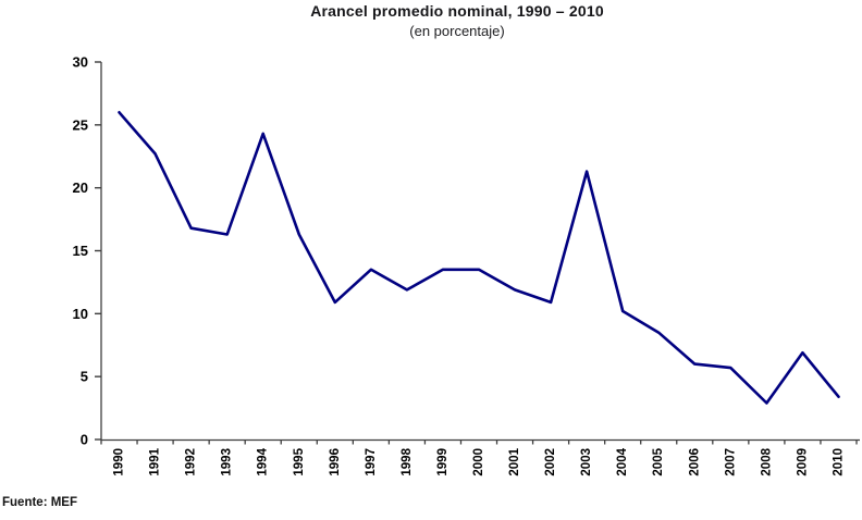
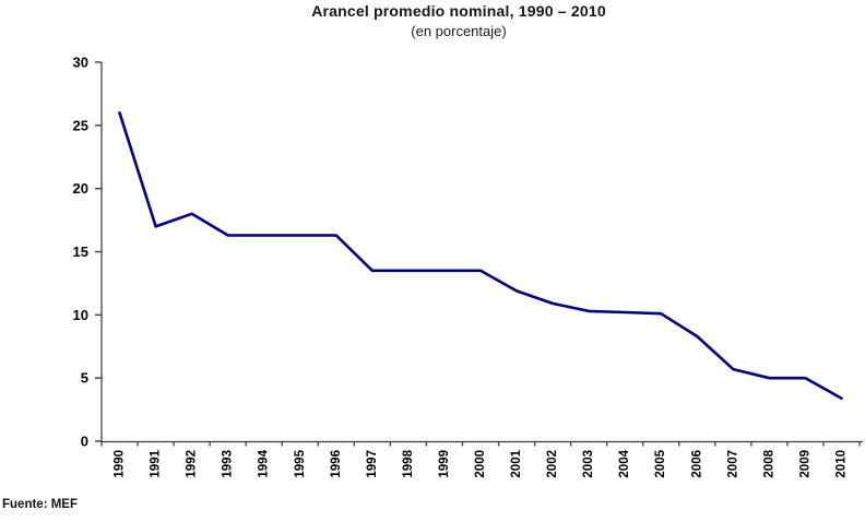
1991: 22.7 -> 17.0
1992: 16.8 -> 18.0
1994: 24.3 -> 16.3
1996: 10.9 -> 16.3
1998: 11.9 -> 13.5
2003: 21.3 -> 10.3
2005: 8.5 -> 10.1
2006: 6.0 -> 8.3
2008: 2.9 -> 5.0
2009: 6.9 -> 5.0
